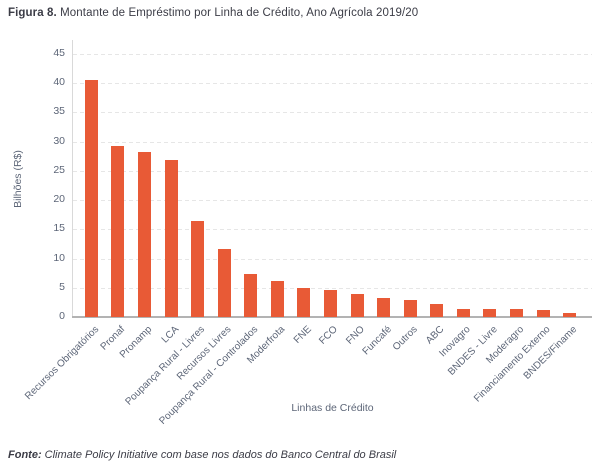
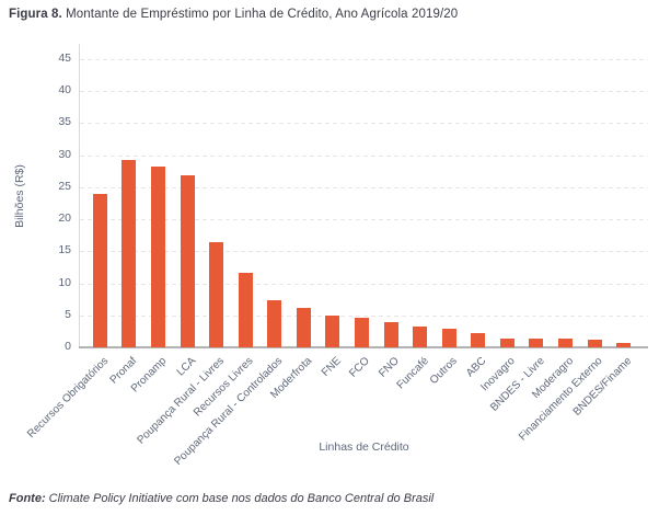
Recursos Obrigatórios: 40 -> 24
